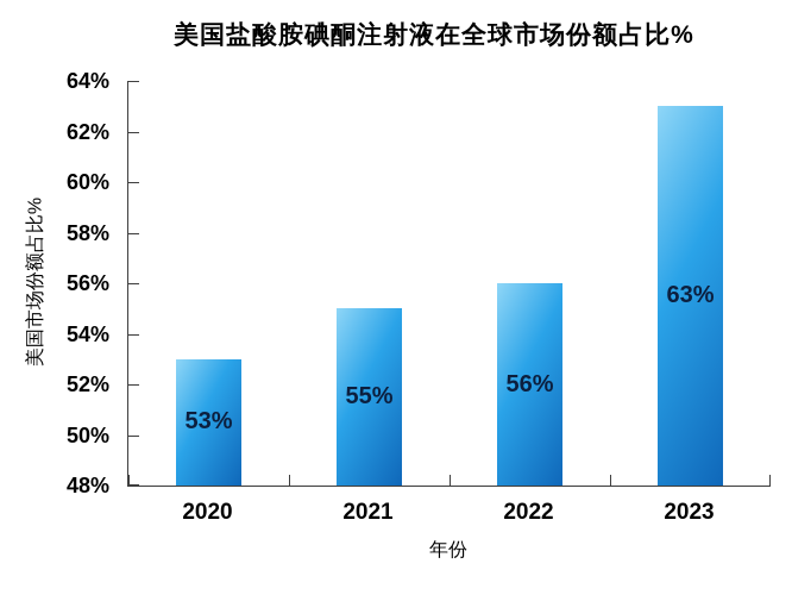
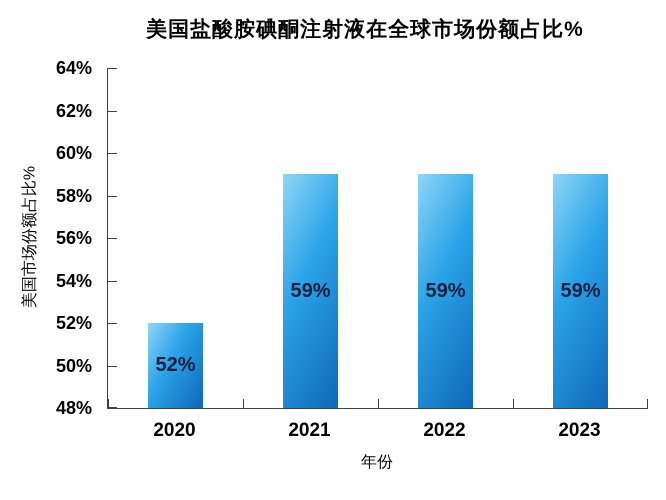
2020: 53% -> 52%
2021: 55% -> 59%
2022: 56% -> 59%
2023: 63% -> 59%
